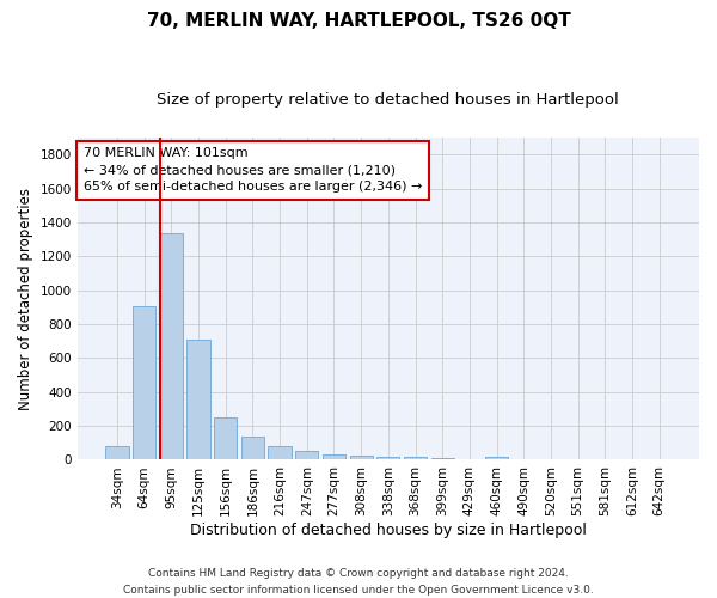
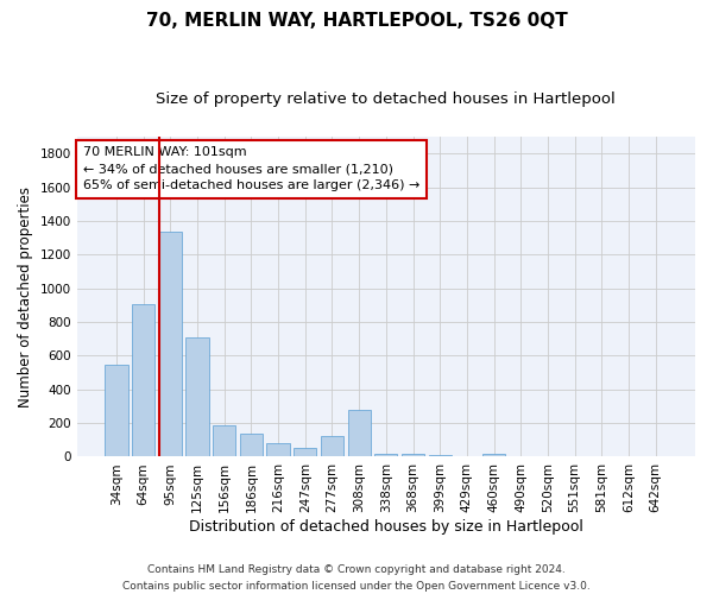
34sqm: 80 -> 550
156sqm: 250 -> 190
277sqm: 30 -> 120
308sqm: 20 -> 280
